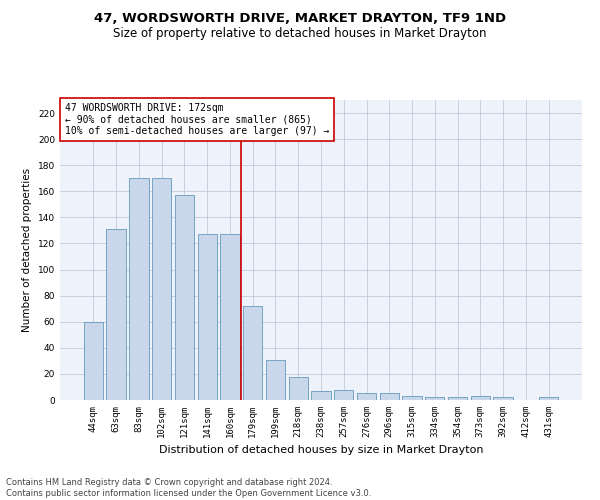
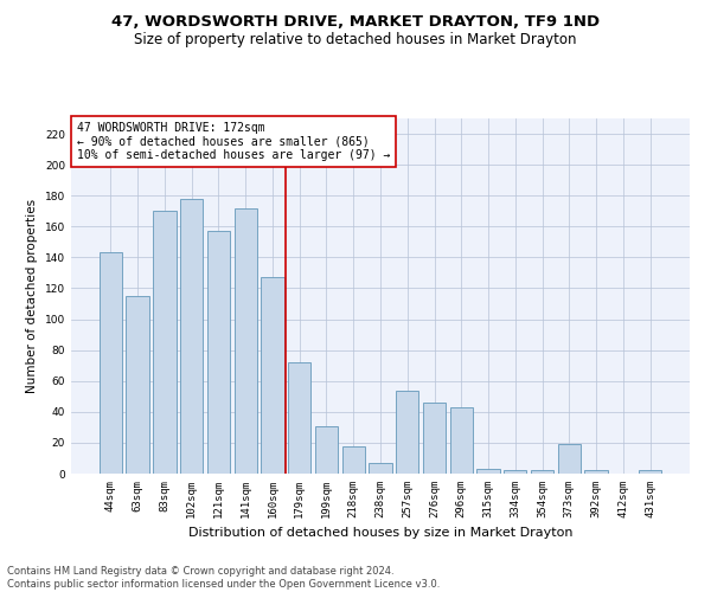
44sqm: 60 -> 143
63sqm: 131 -> 115
102sqm: 170 -> 178
141sqm: 127 -> 172
257sqm: 8 -> 54
276sqm: 5 -> 46
296sqm: 5 -> 43
373sqm: 3 -> 19
